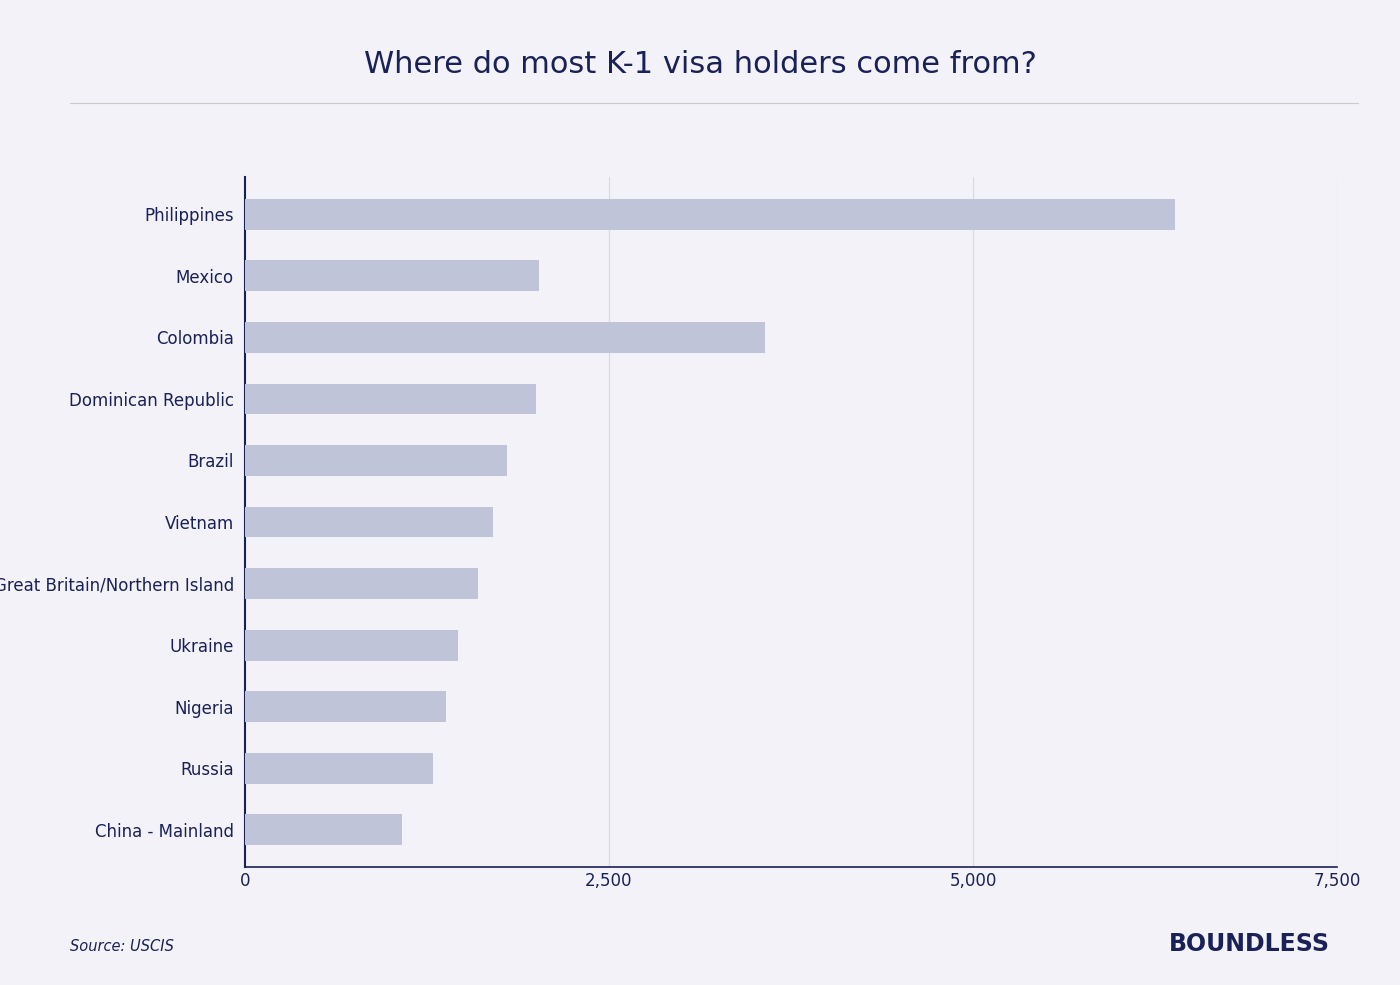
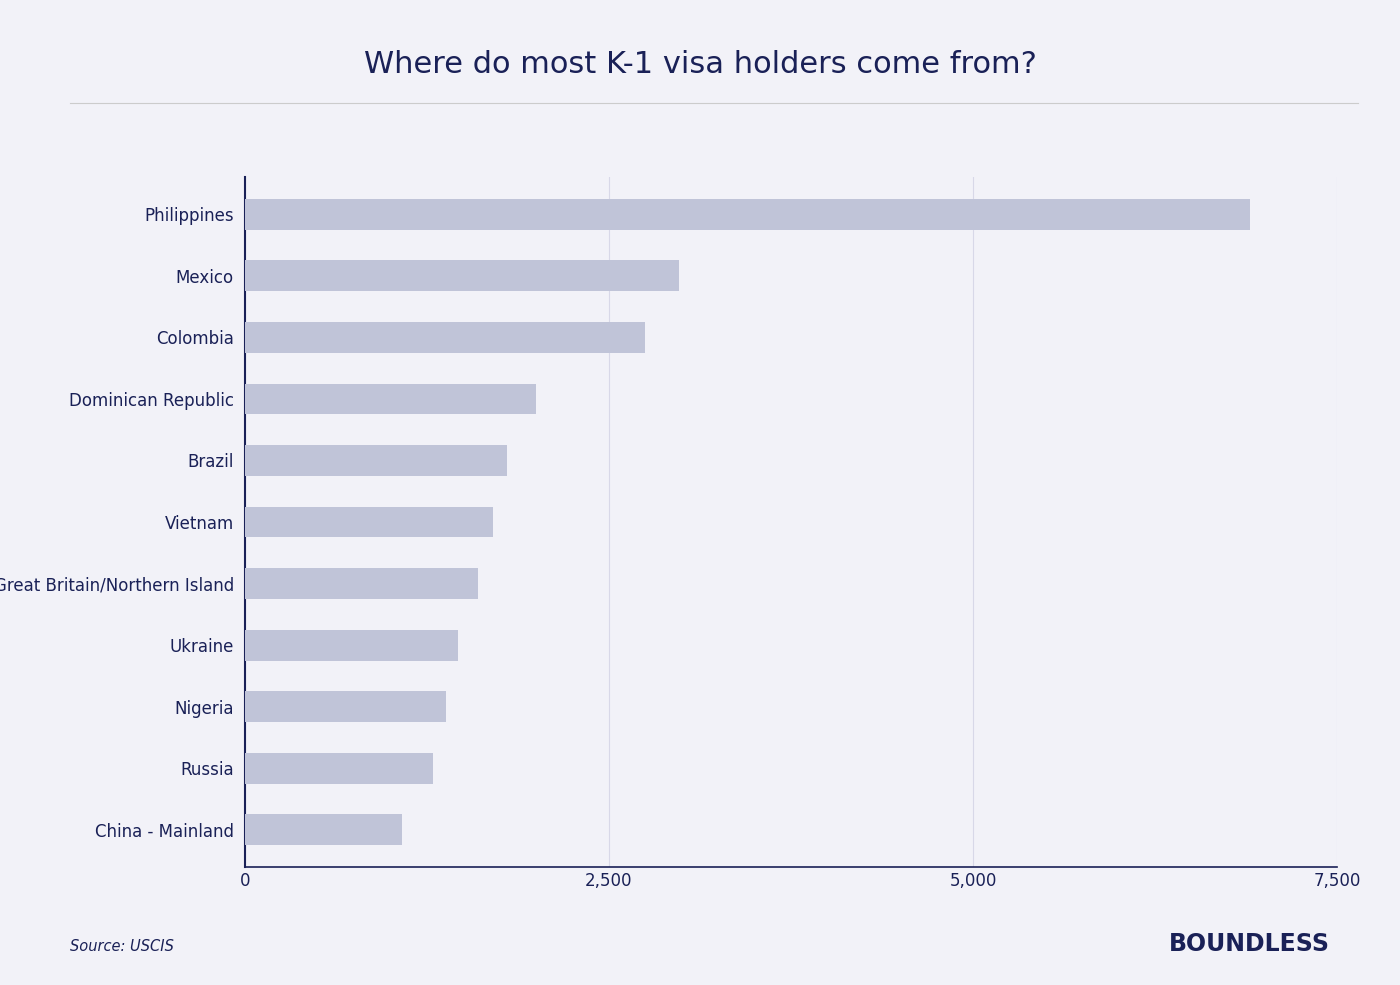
Philippines: 6,390 -> 6,900
Mexico: 2,020 -> 2,980
Colombia: 3,570 -> 2,750
